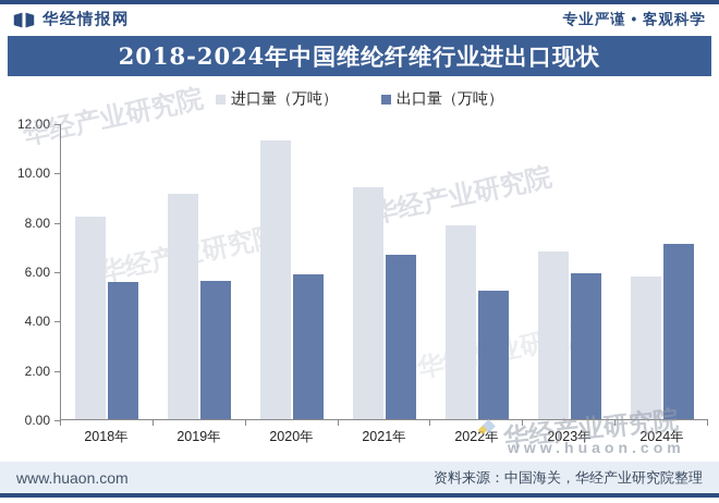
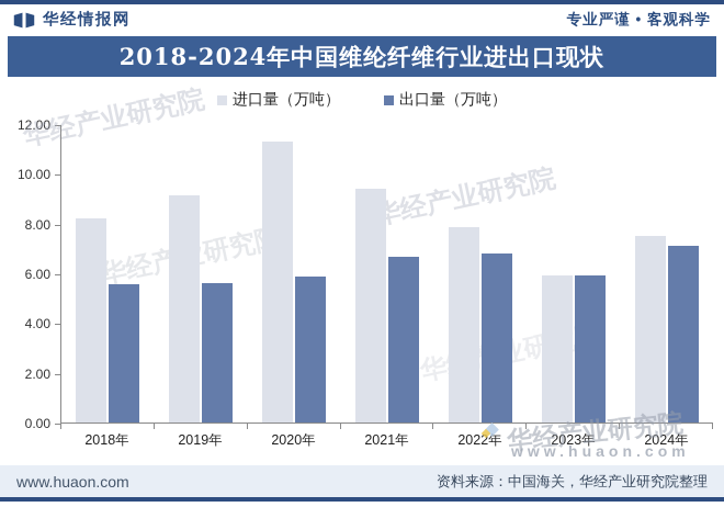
出口量（万吨）/2022年: 5.2 -> 6.8
进口量（万吨）/2023年: 6.8 -> 5.9
进口量（万吨）/2024年: 5.8 -> 7.5
